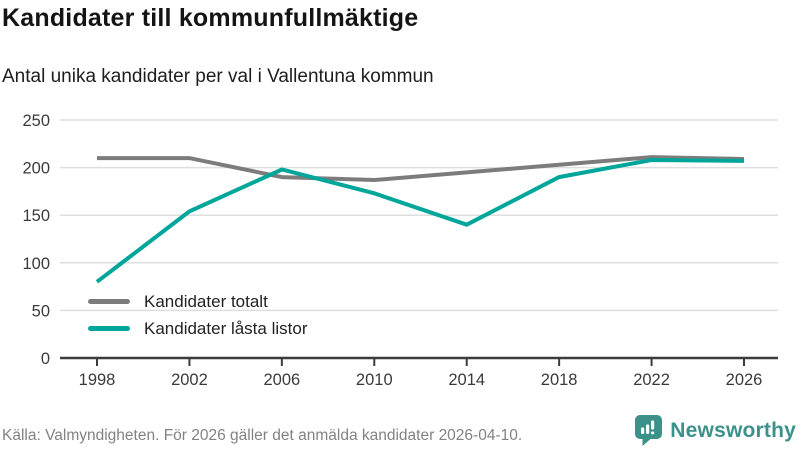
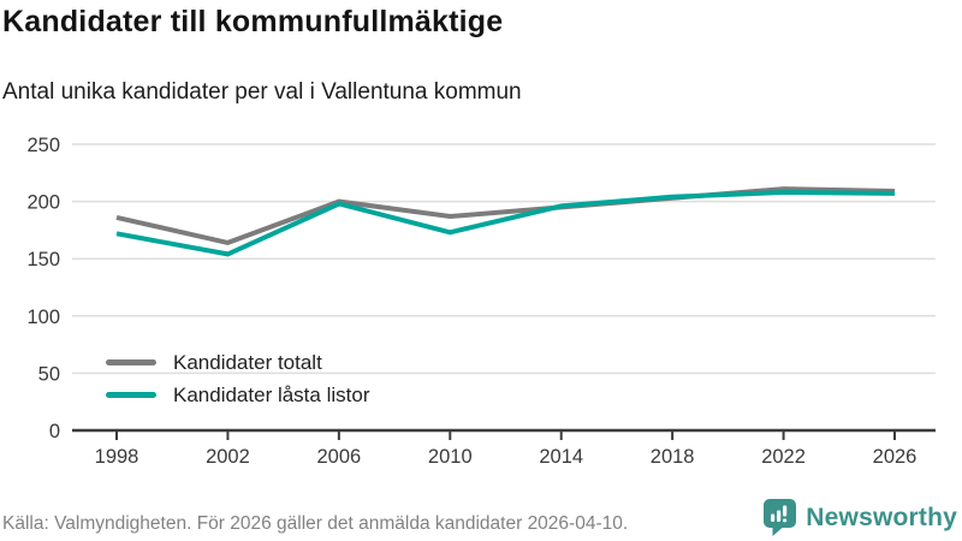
Kandidater totalt/1998: 210 -> 190
Kandidater låsta listor/1998: 80 -> 170
Kandidater totalt/2002: 210 -> 160
Kandidater totalt/2006: 190 -> 200
Kandidater låsta listor/2014: 140 -> 200
Kandidater låsta listor/2018: 190 -> 200
